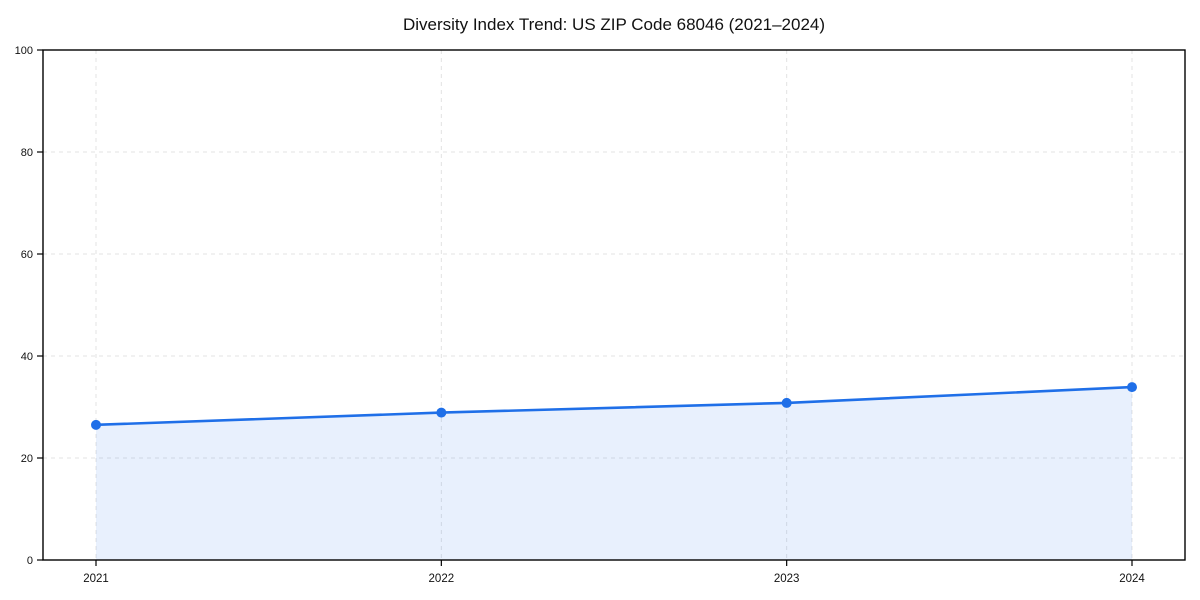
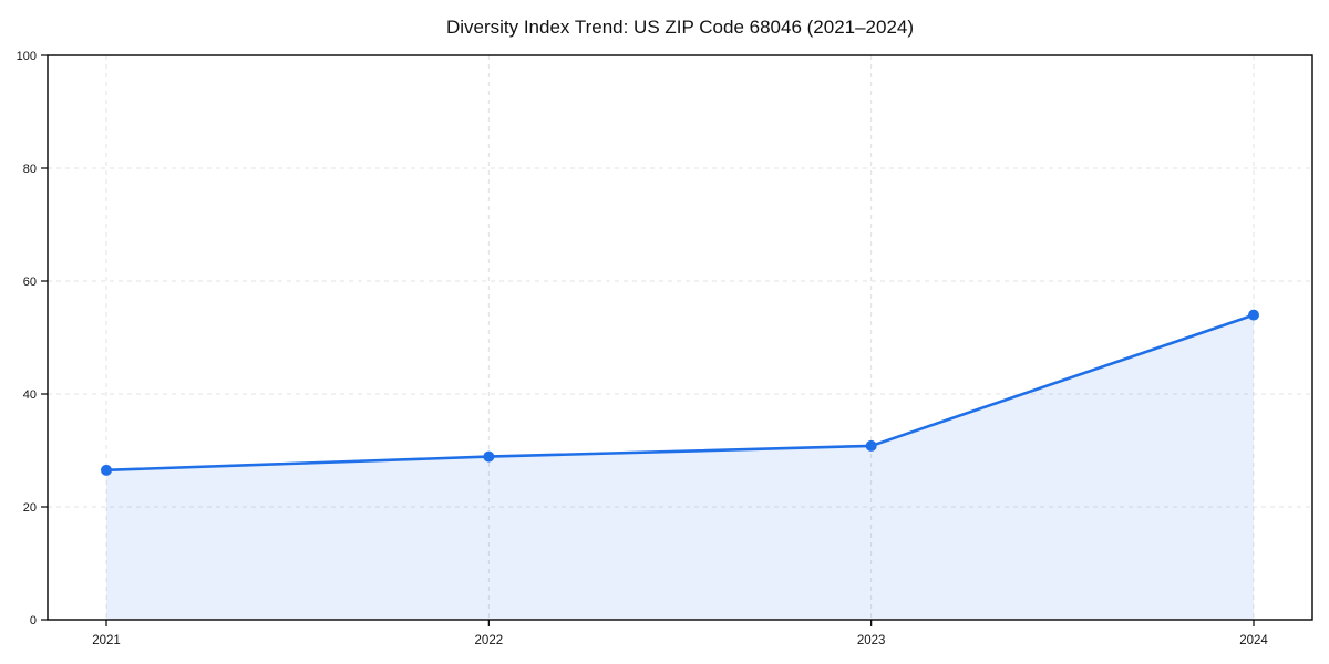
2024: 34 -> 54
